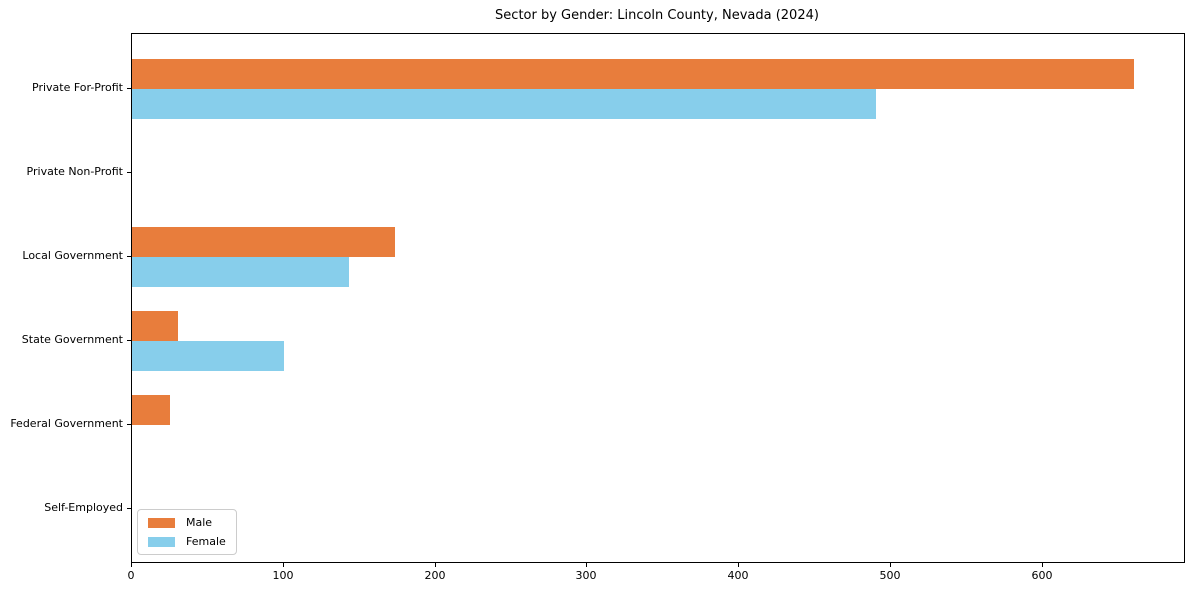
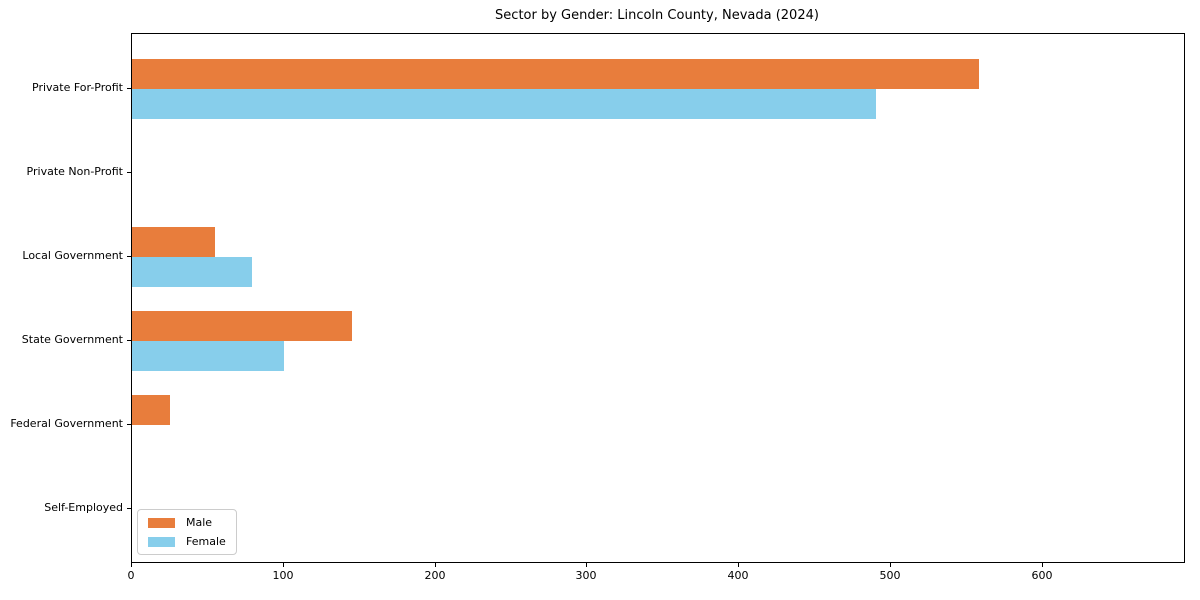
Male/Private For-Profit: 660 -> 558
Male/Local Government: 173 -> 55
Female/Local Government: 143 -> 79
Male/State Government: 30 -> 145
